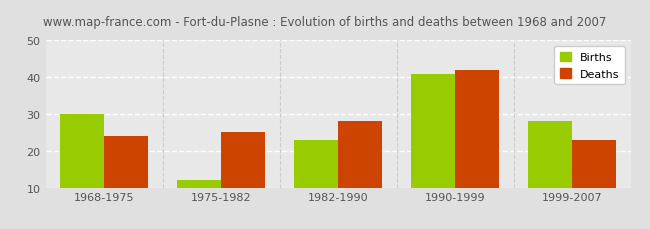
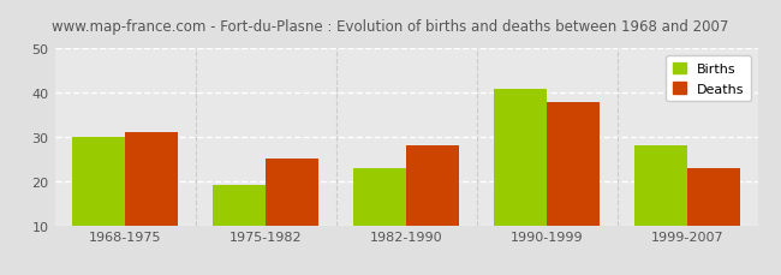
Deaths/1968-1975: 24 -> 31
Births/1975-1982: 12 -> 19
Deaths/1990-1999: 42 -> 38
